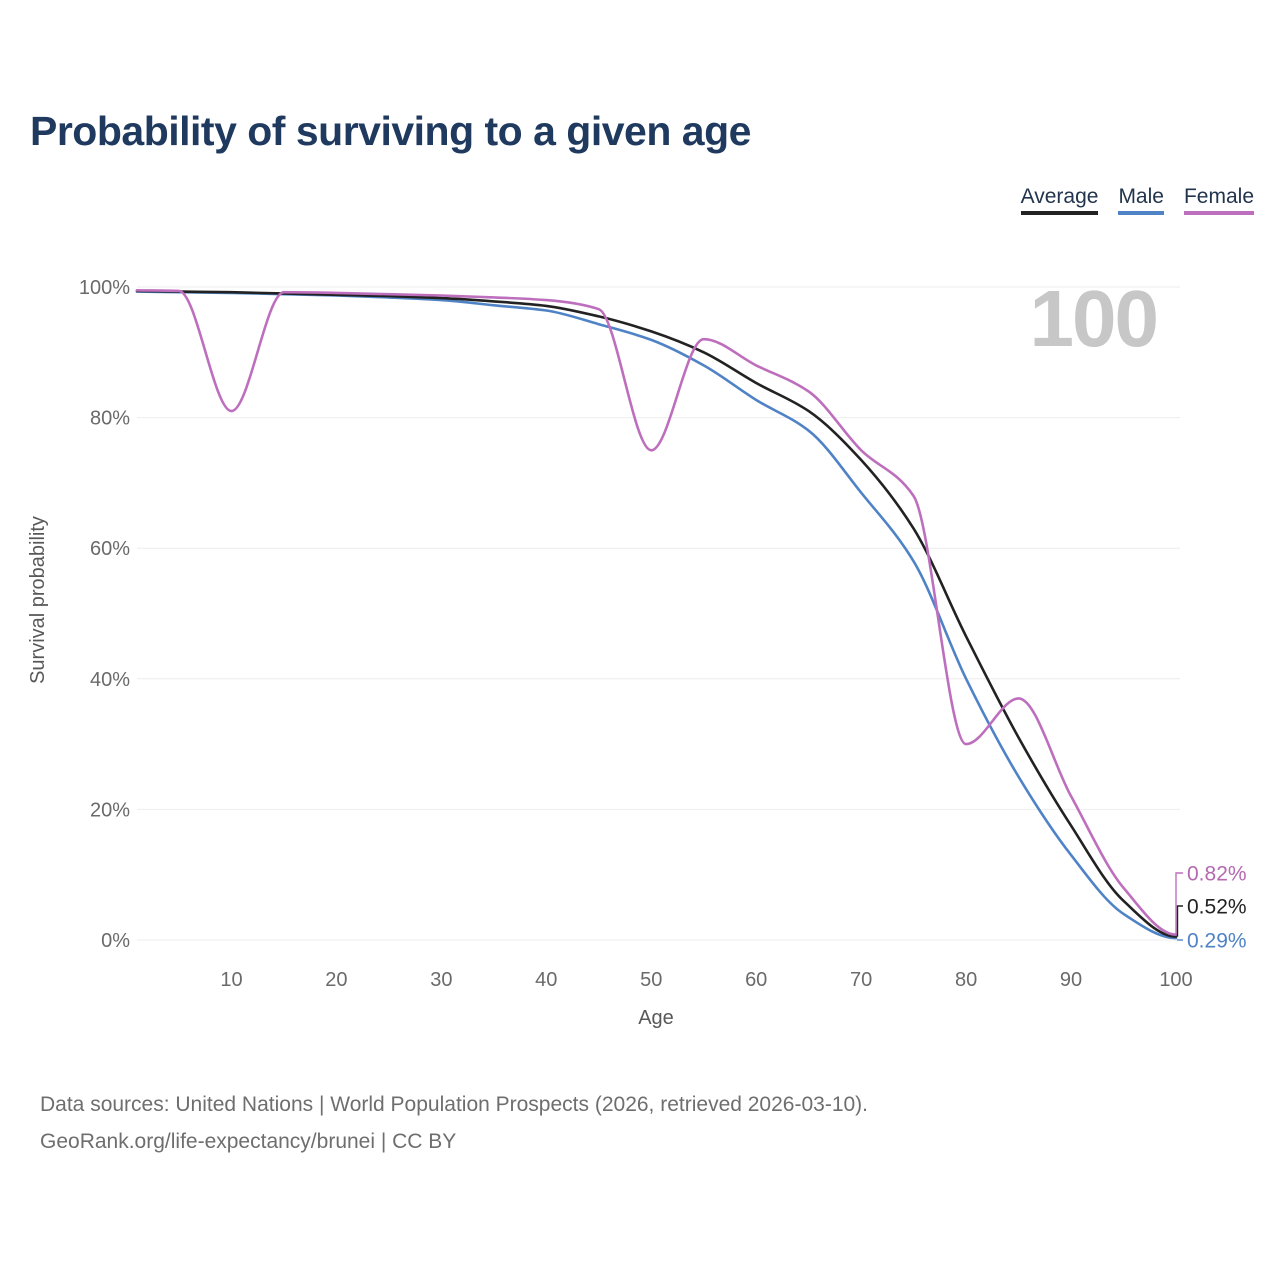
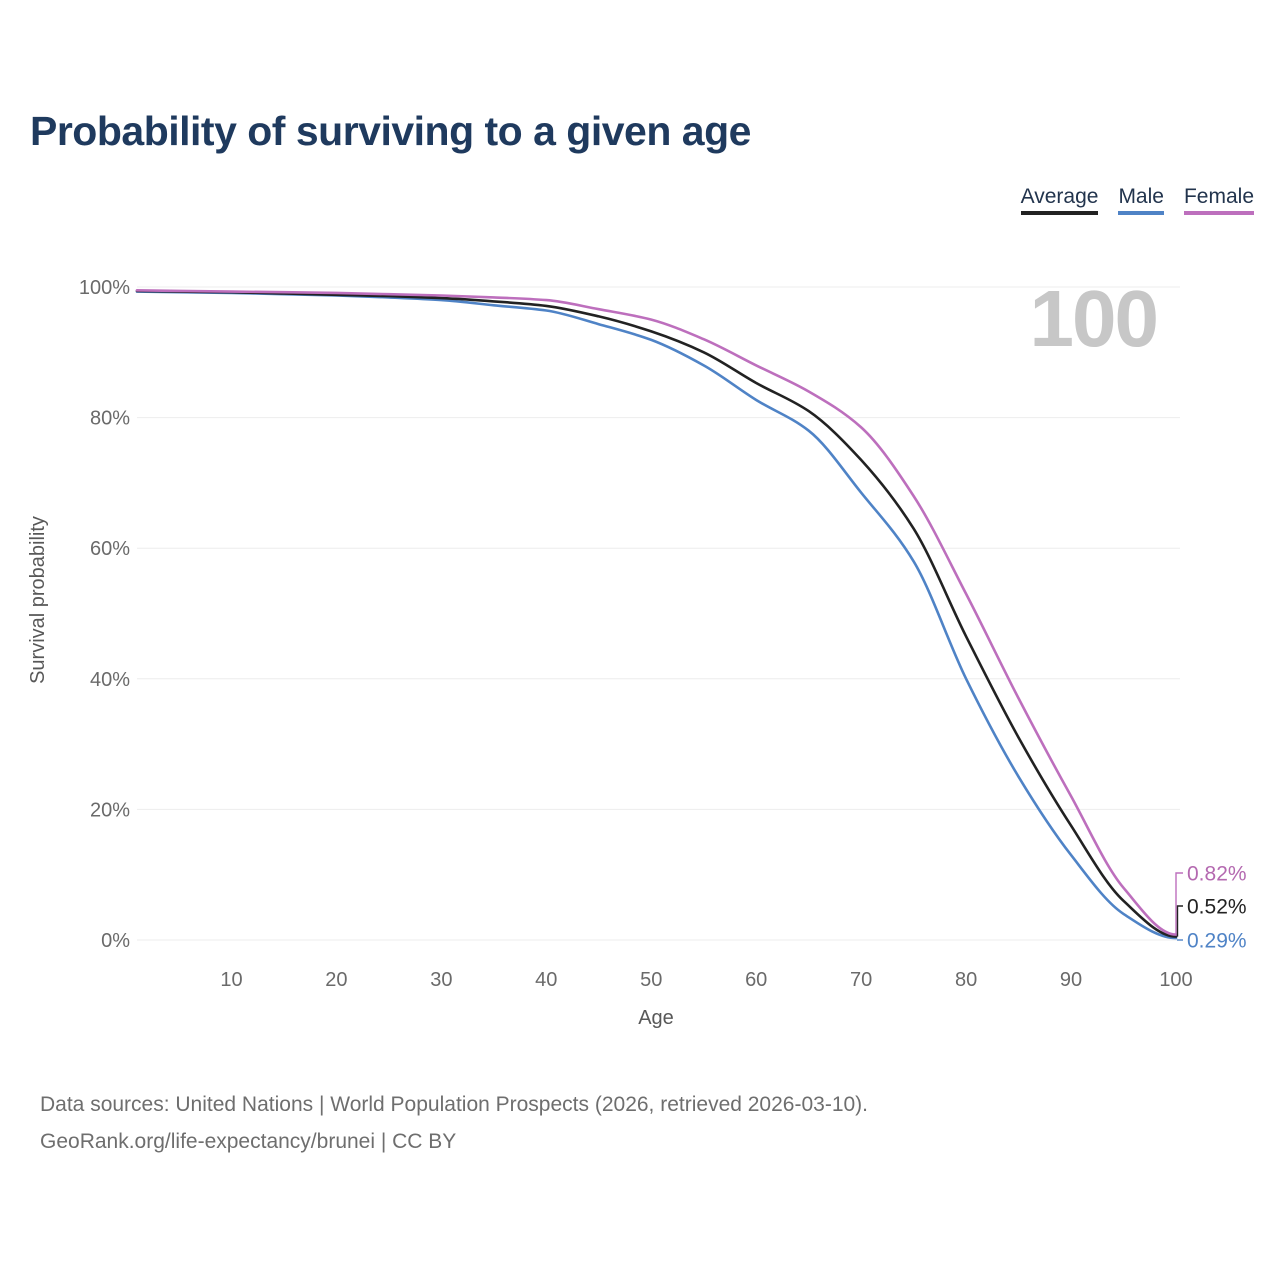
Female/10: 81% -> 99%
Female/50: 75% -> 95%
Female/70: 75% -> 78%
Female/80: 30% -> 53%
